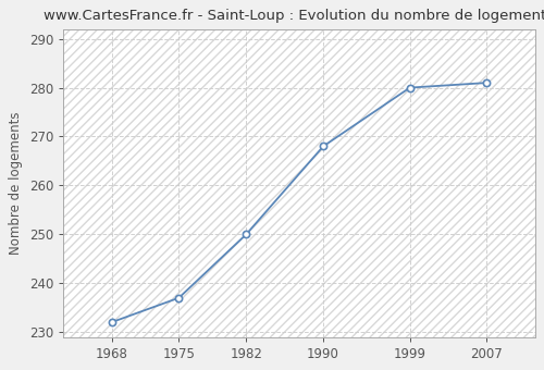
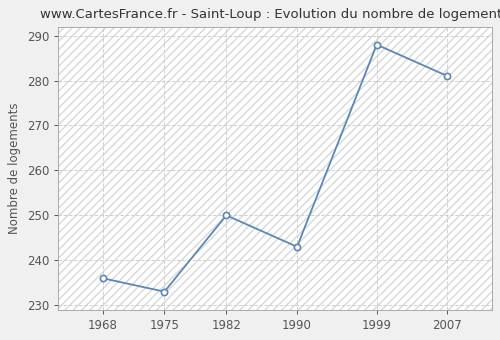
1968: 232 -> 236
1975: 237 -> 233
1990: 268 -> 243
1999: 280 -> 288
